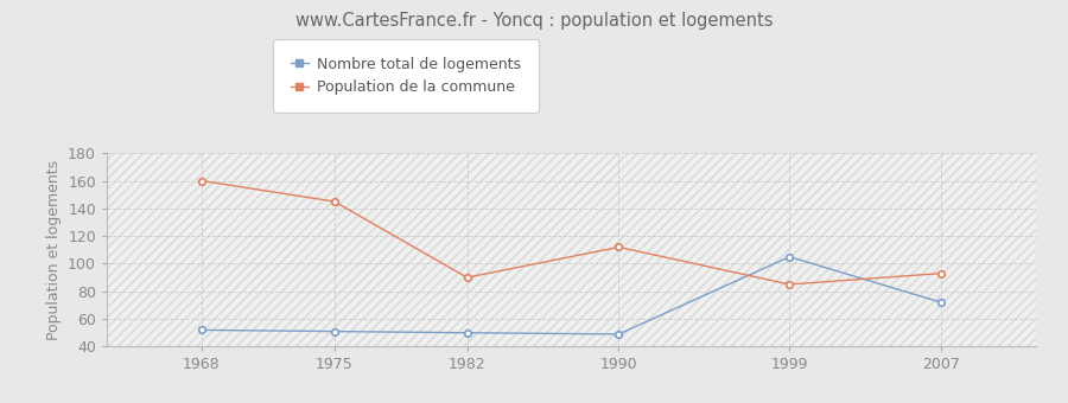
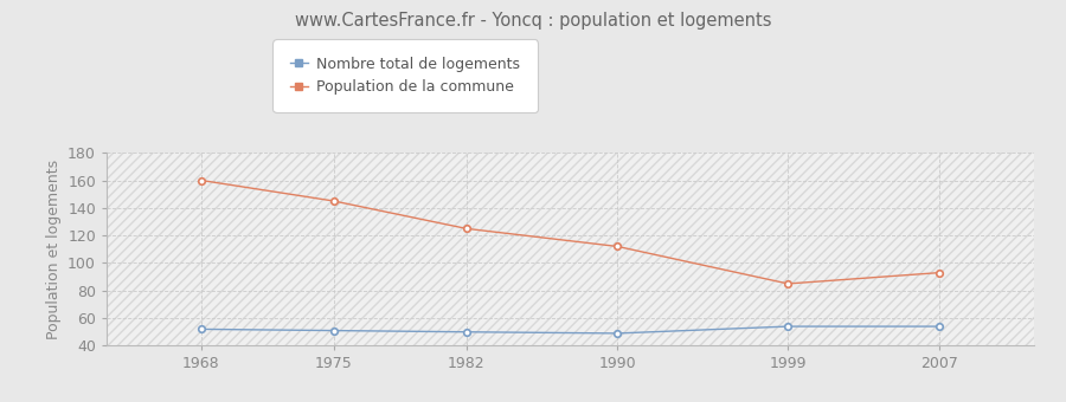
Population de la commune/1982: 90 -> 125
Nombre total de logements/1999: 105 -> 54
Nombre total de logements/2007: 72 -> 54
